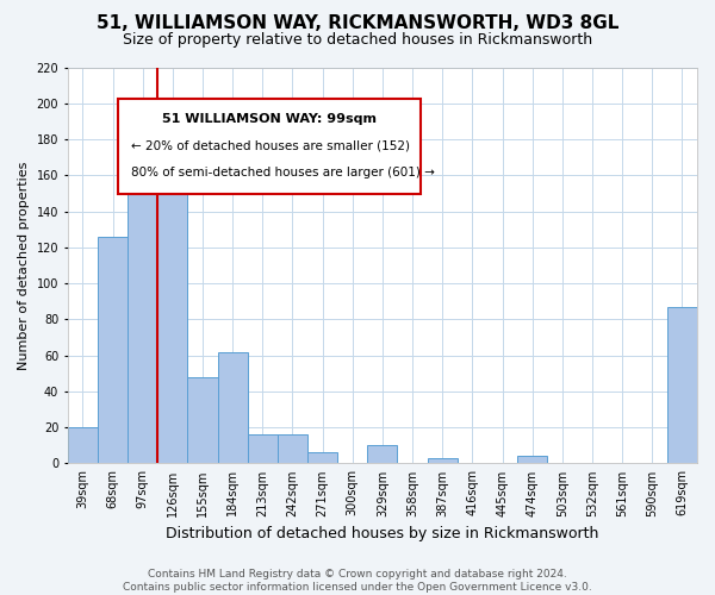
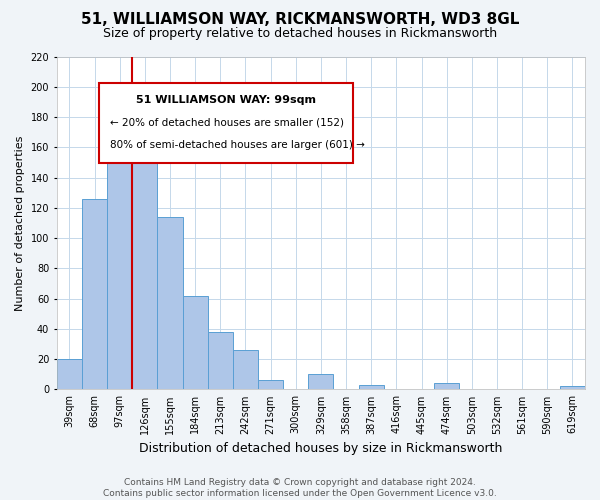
155sqm: 48 -> 114
213sqm: 16 -> 38
242sqm: 16 -> 26
619sqm: 87 -> 2
